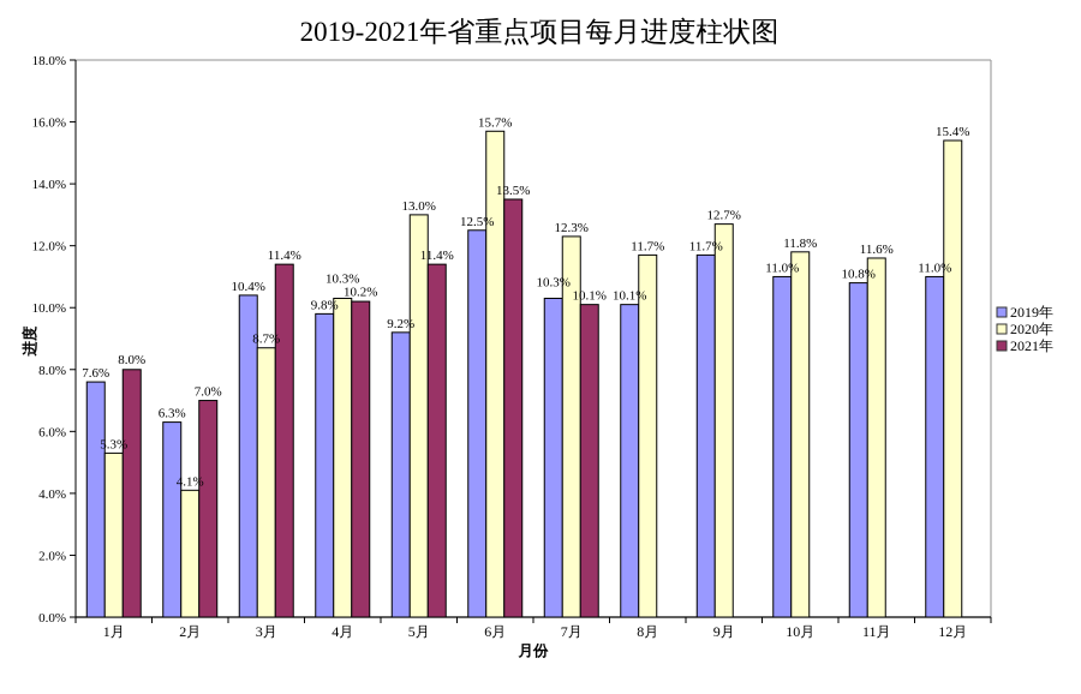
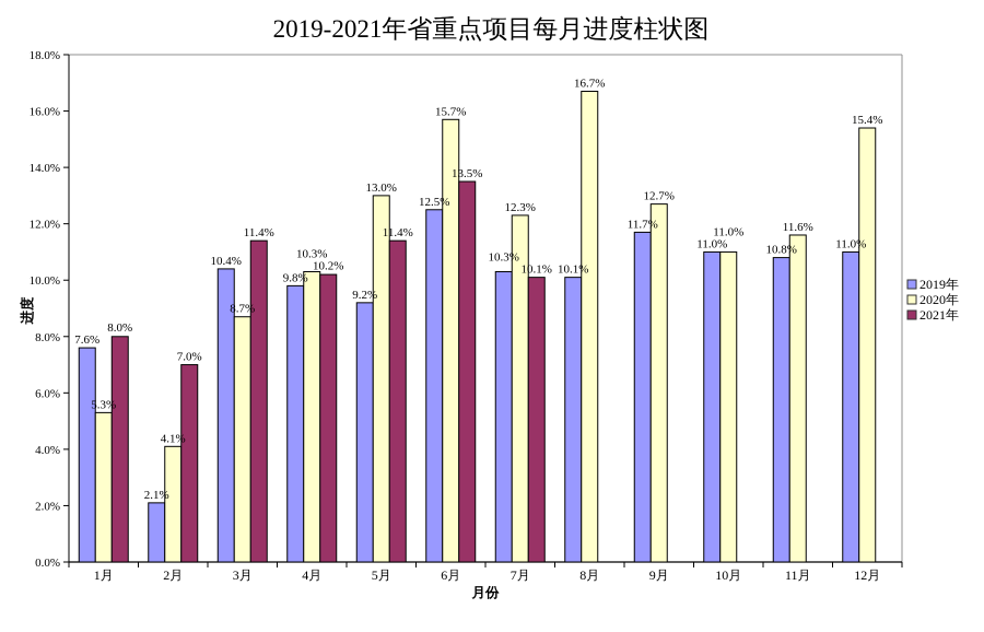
2019年/2月: 6.3% -> 2.1%
2020年/8月: 11.7% -> 16.7%
2020年/10月: 11.8% -> 11.0%
